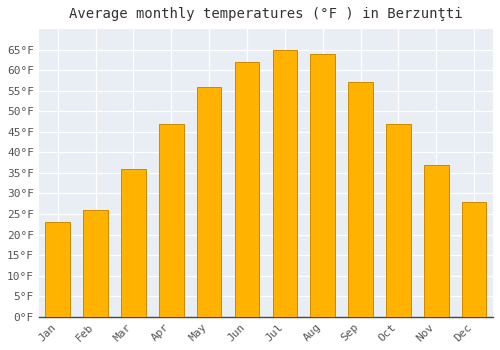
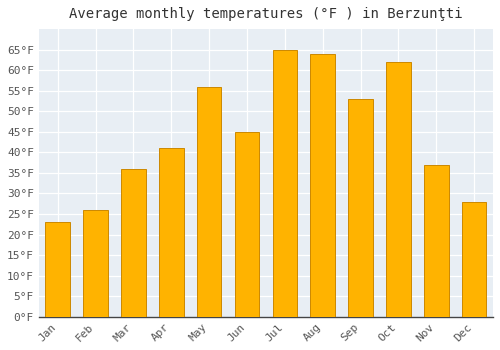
Apr: 47°F -> 41°F
Jun: 62°F -> 45°F
Sep: 57°F -> 53°F
Oct: 47°F -> 62°F
